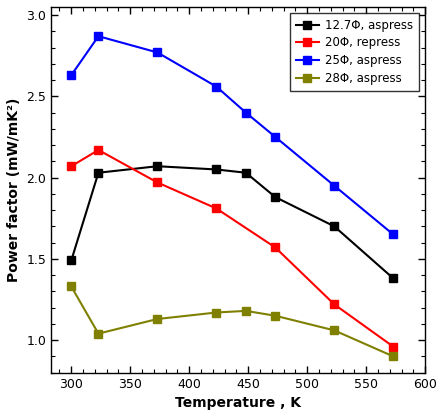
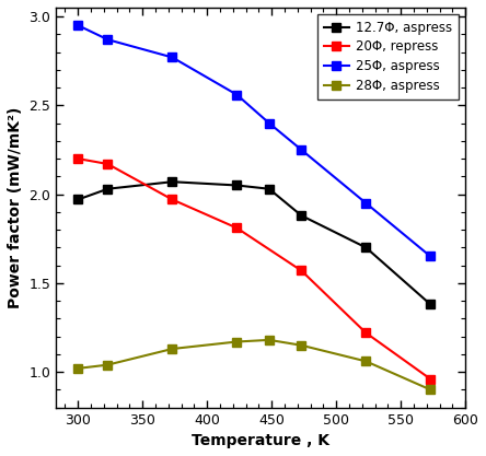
12.7Φ, aspress/300: 1.49 -> 1.97
20Φ, repress/300: 2.07 -> 2.20
25Φ, aspress/300: 2.63 -> 2.95
28Φ, aspress/300: 1.33 -> 1.02
